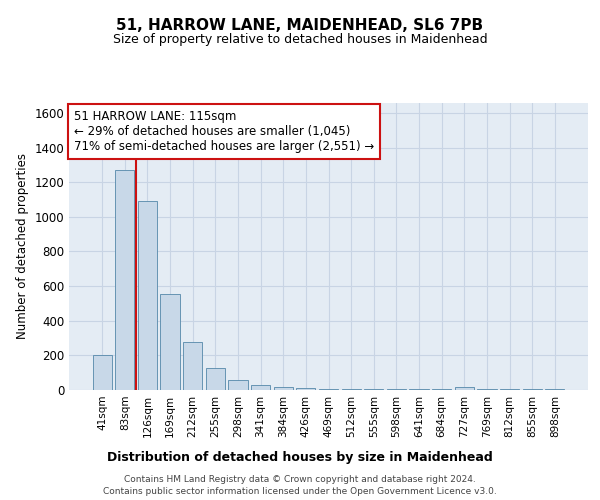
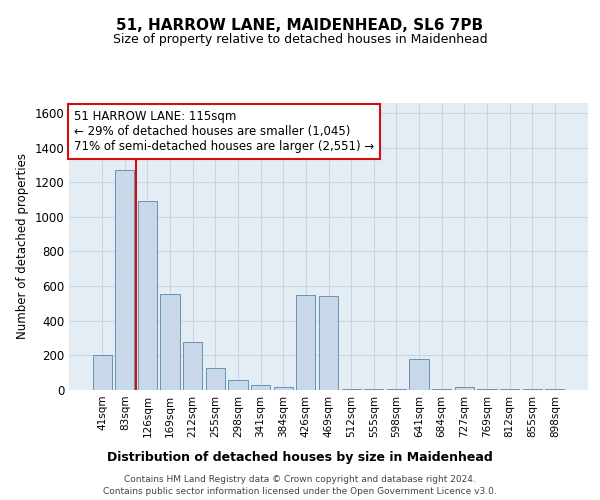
426sqm: 10 -> 550
469sqm: 10 -> 540
641sqm: 0 -> 180
